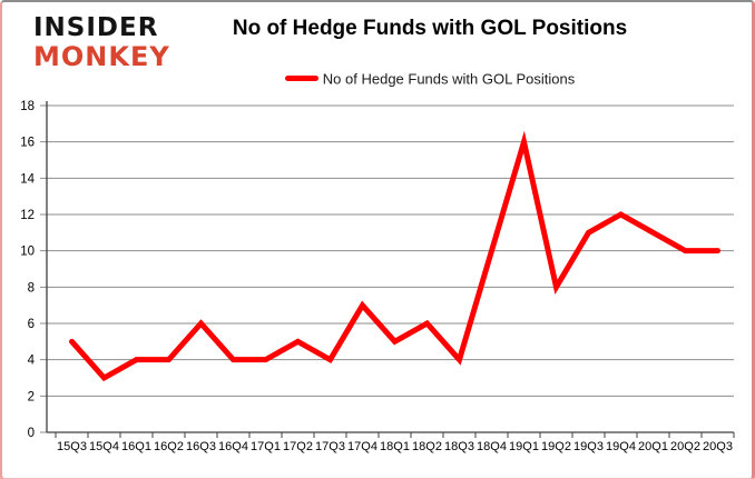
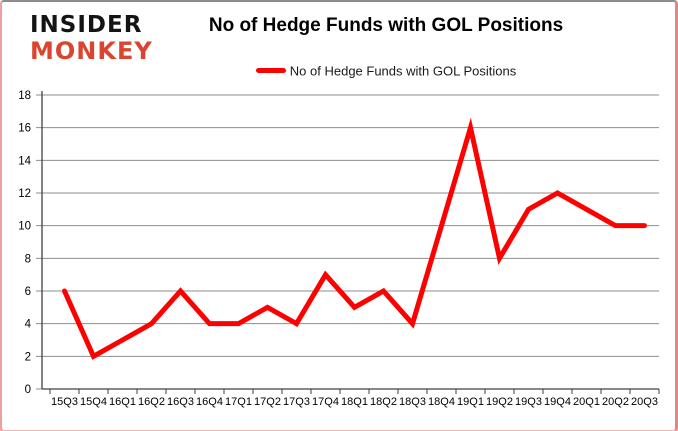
15Q3: 5 -> 6
15Q4: 3 -> 2
16Q1: 4 -> 3
